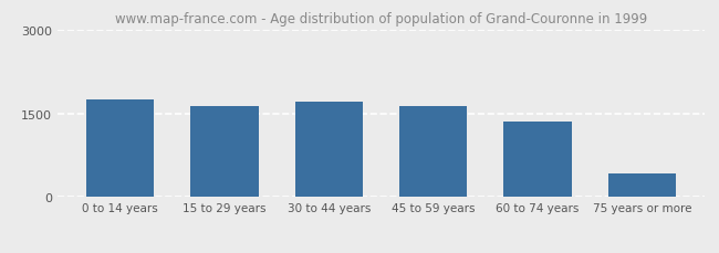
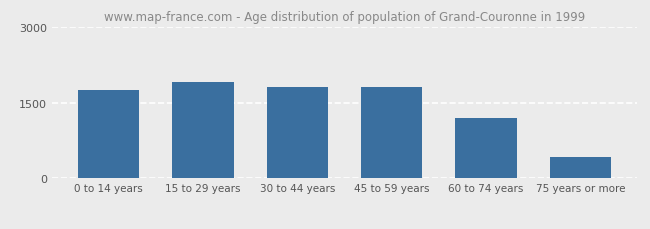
15 to 29 years: 1630 -> 1900
30 to 44 years: 1700 -> 1800
45 to 59 years: 1620 -> 1800
60 to 74 years: 1360 -> 1200
